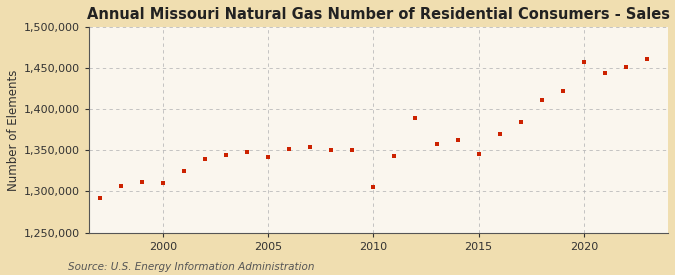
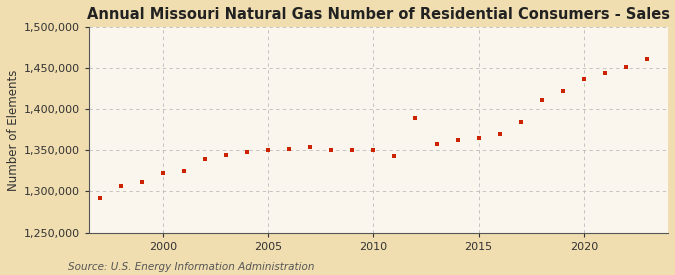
2000: 1,310,000 -> 1,323,000
2005: 1,342,000 -> 1,350,000
2010: 1,306,000 -> 1,350,000
2015: 1,346,000 -> 1,365,000
2020: 1,458,000 -> 1,437,000
